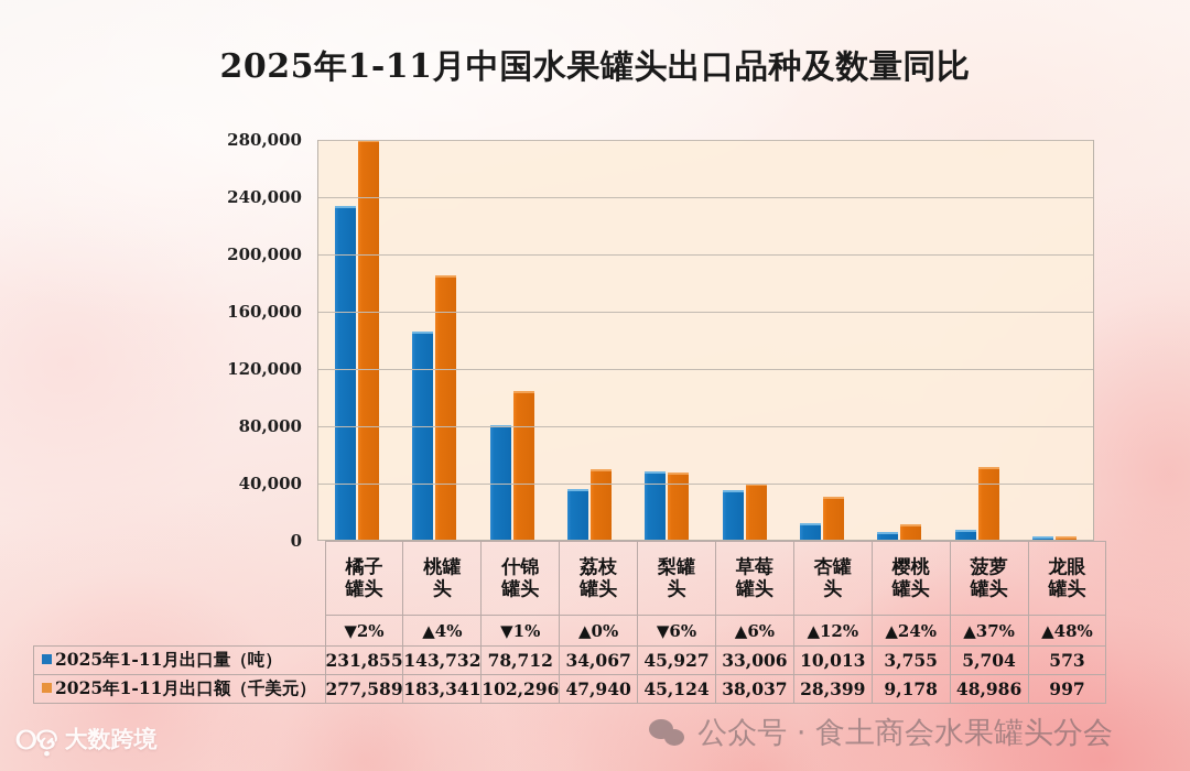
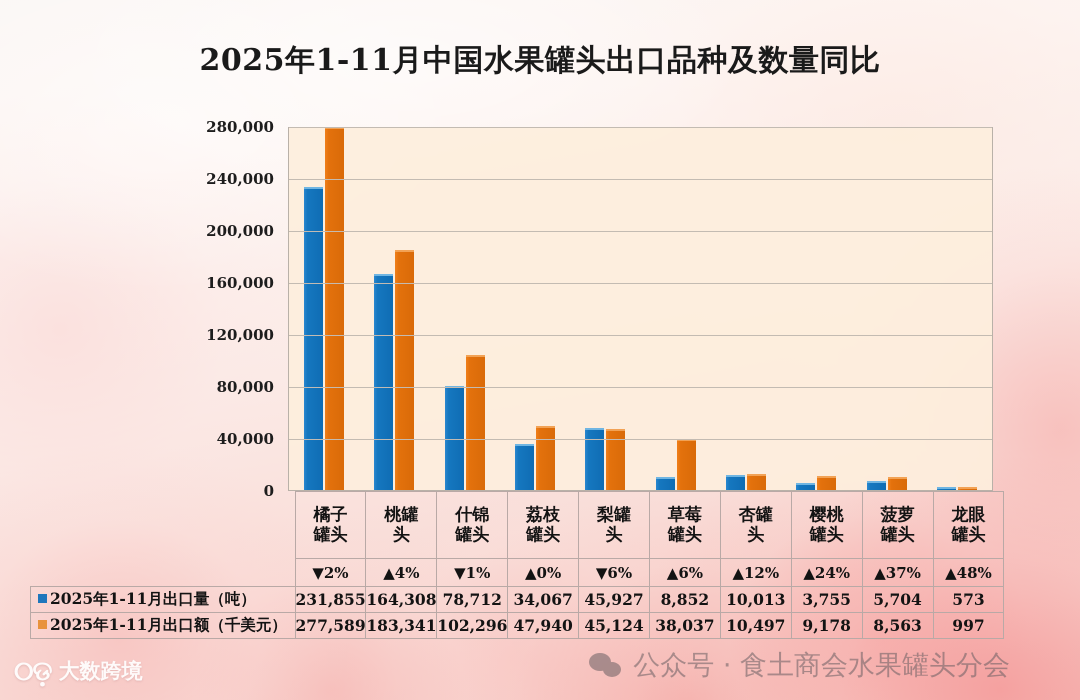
2025年1-11月出口量（吨）/桃罐头: 143,732 -> 164,308
2025年1-11月出口量（吨）/草莓罐头: 33,006 -> 8,852
2025年1-11月出口额（千美元）/杏罐头: 28,399 -> 10,497
2025年1-11月出口额（千美元）/菠萝罐头: 48,986 -> 8,563
